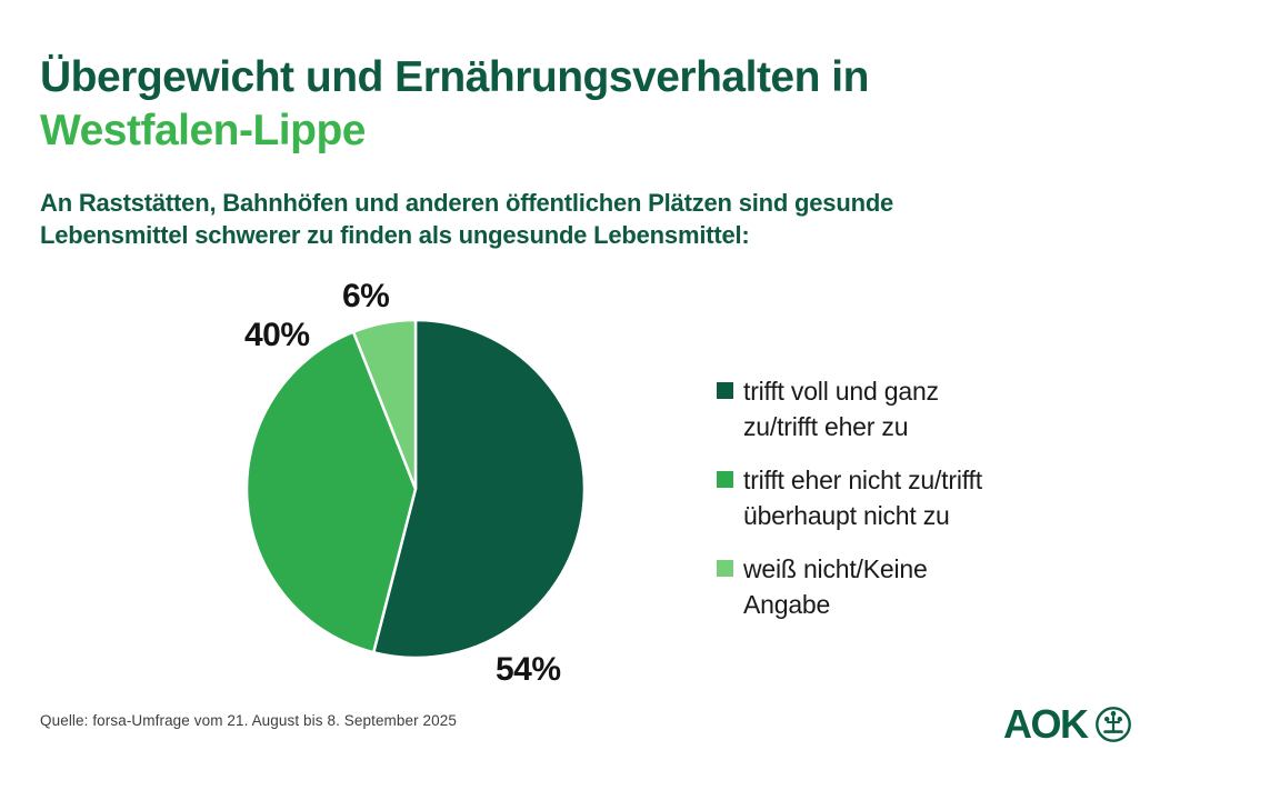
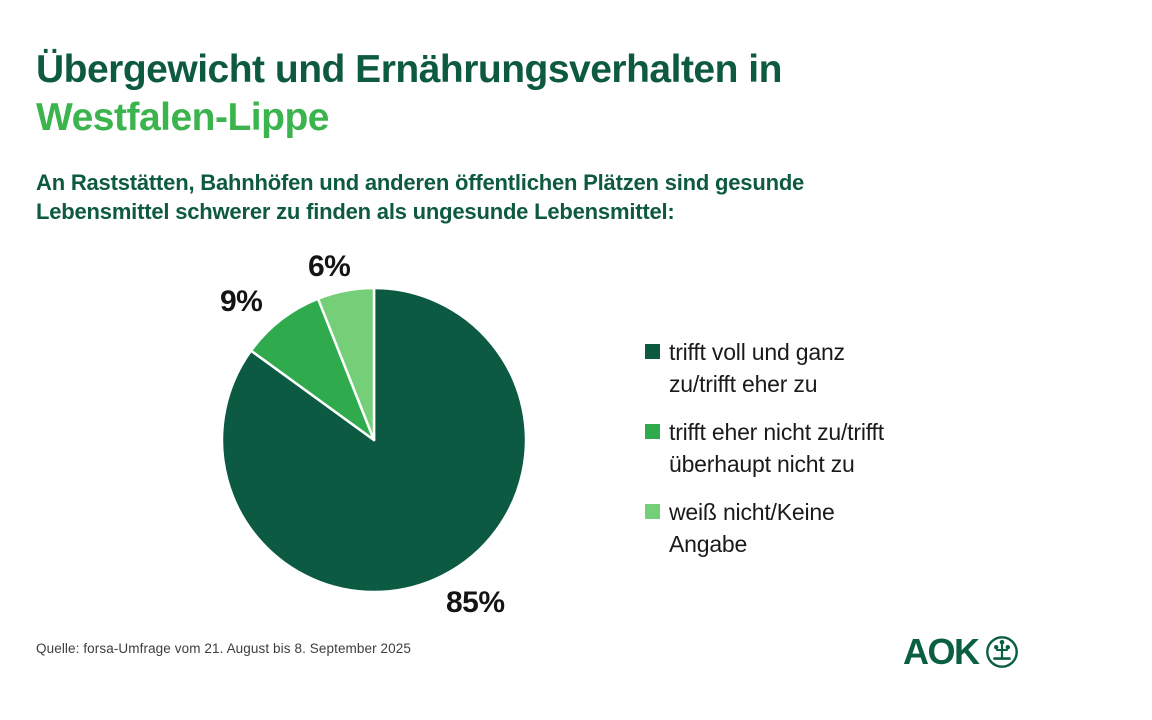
trifft voll und ganz zu/trifft eher zu: 54% -> 85%
trifft eher nicht zu/trifft überhaupt nicht zu: 40% -> 9%
